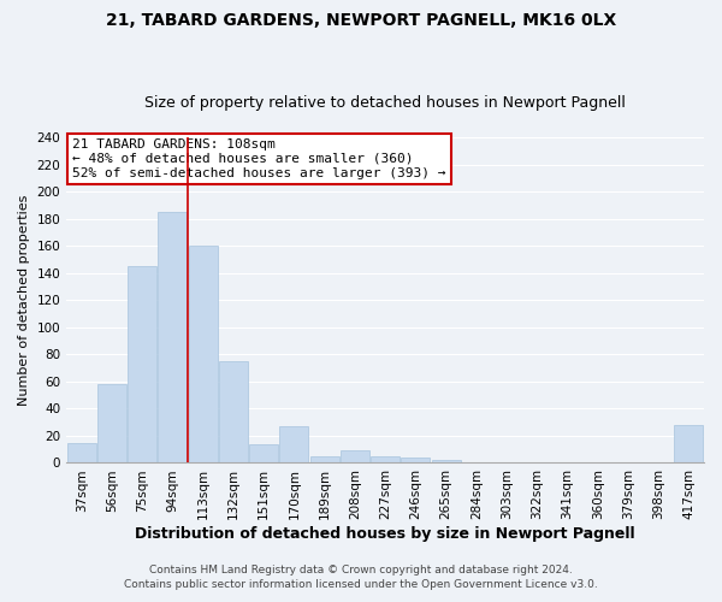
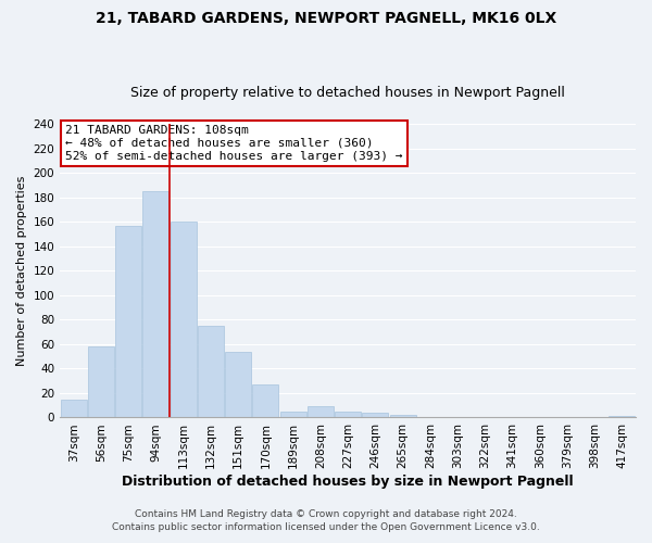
75sqm: 145 -> 157
151sqm: 14 -> 54
417sqm: 28 -> 1
